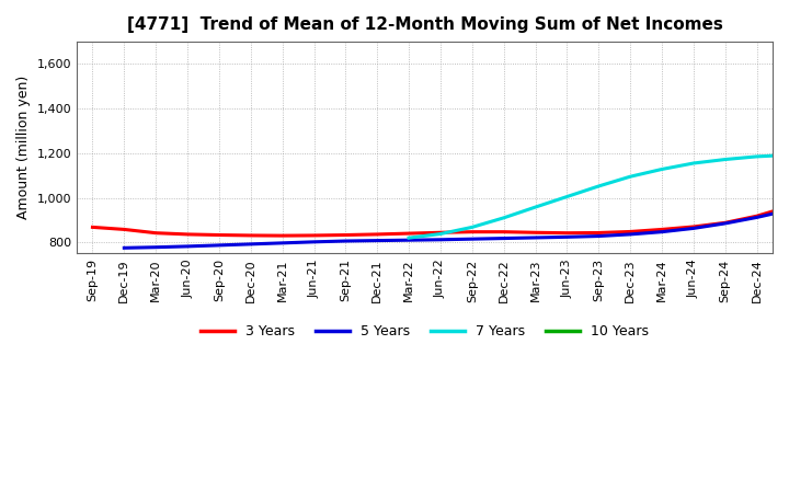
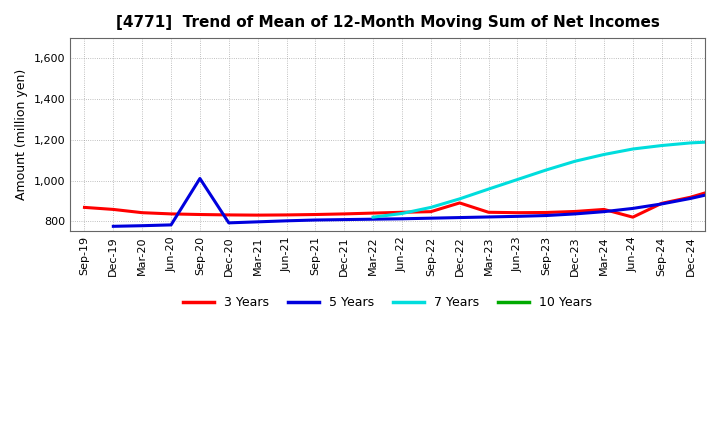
5 Years/Sep-20: 787 -> 1,010
3 Years/Dec-22: 847 -> 890
3 Years/Jun-24: 870 -> 820
